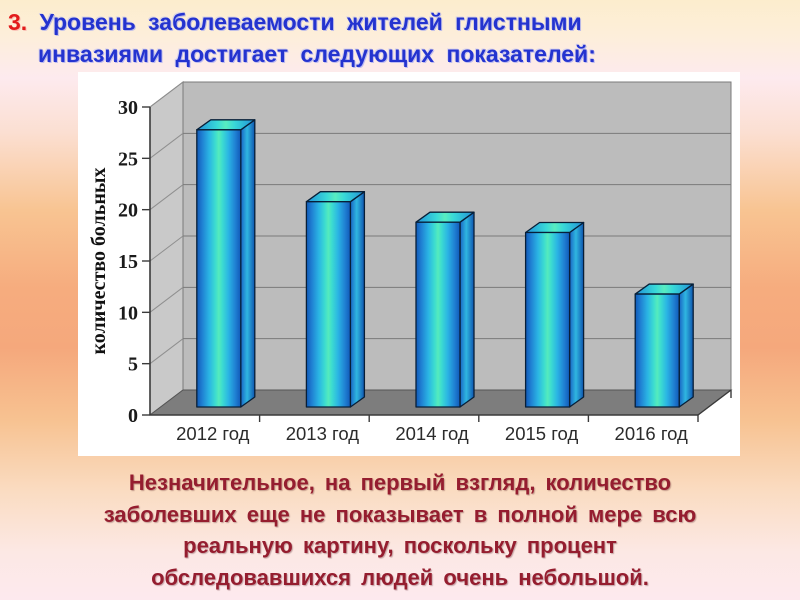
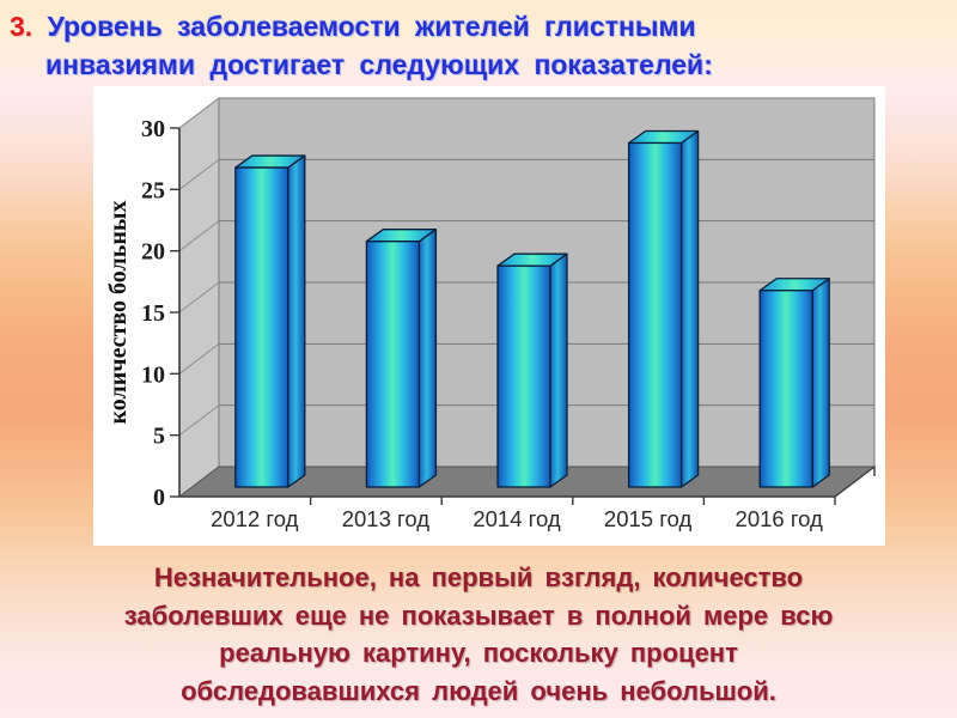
2012 год: 27 -> 26
2015 год: 17 -> 28
2016 год: 11 -> 16
